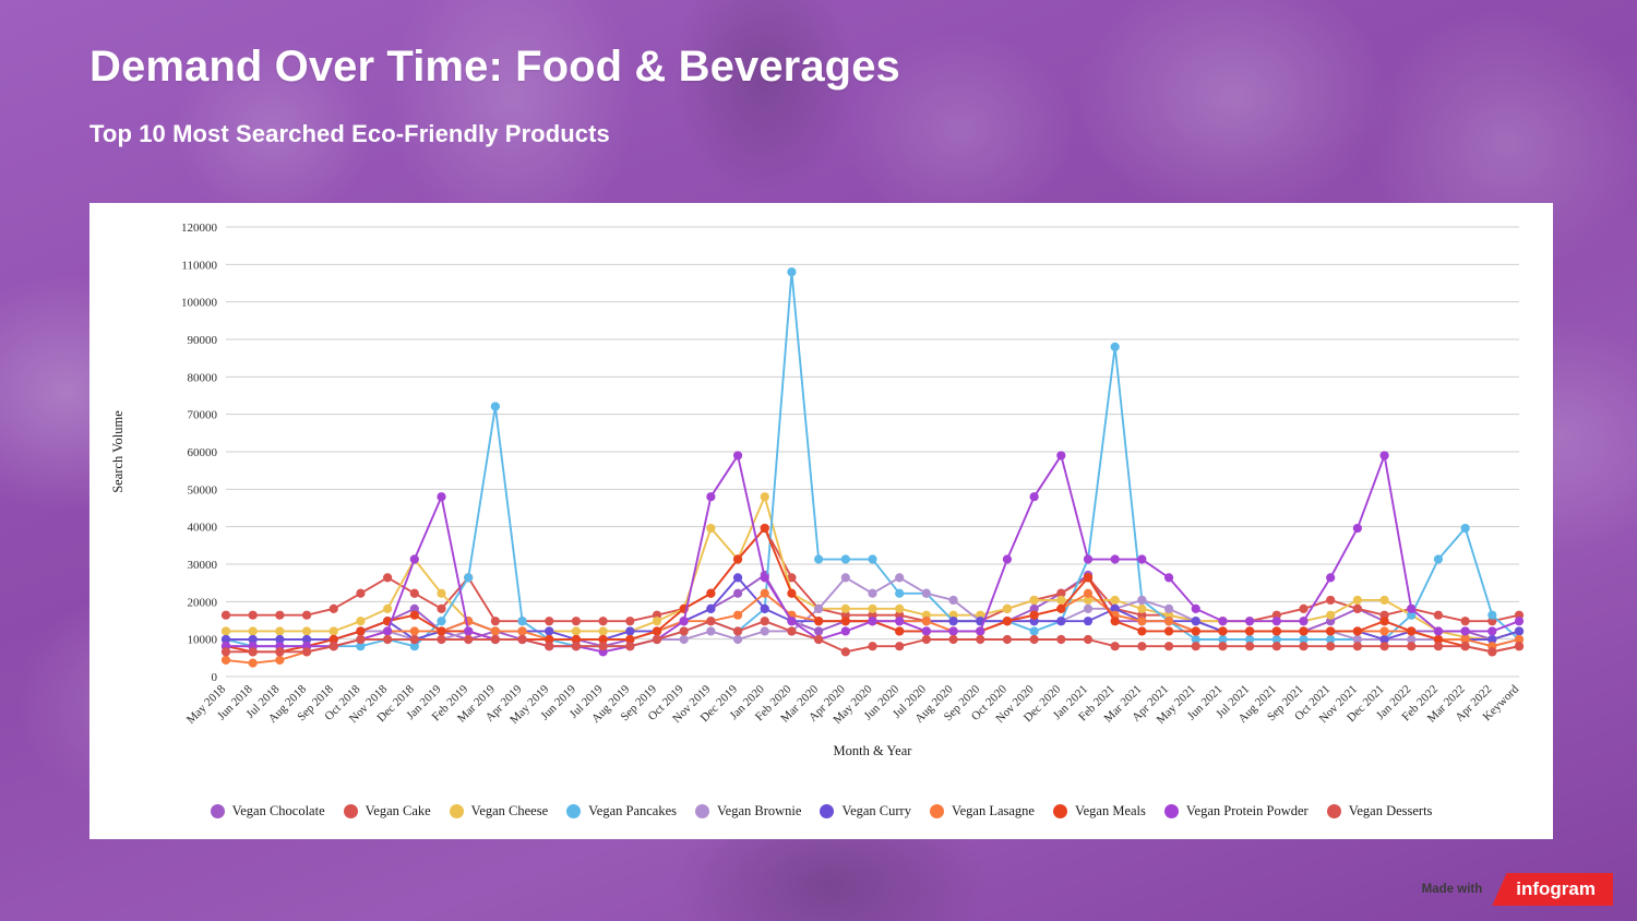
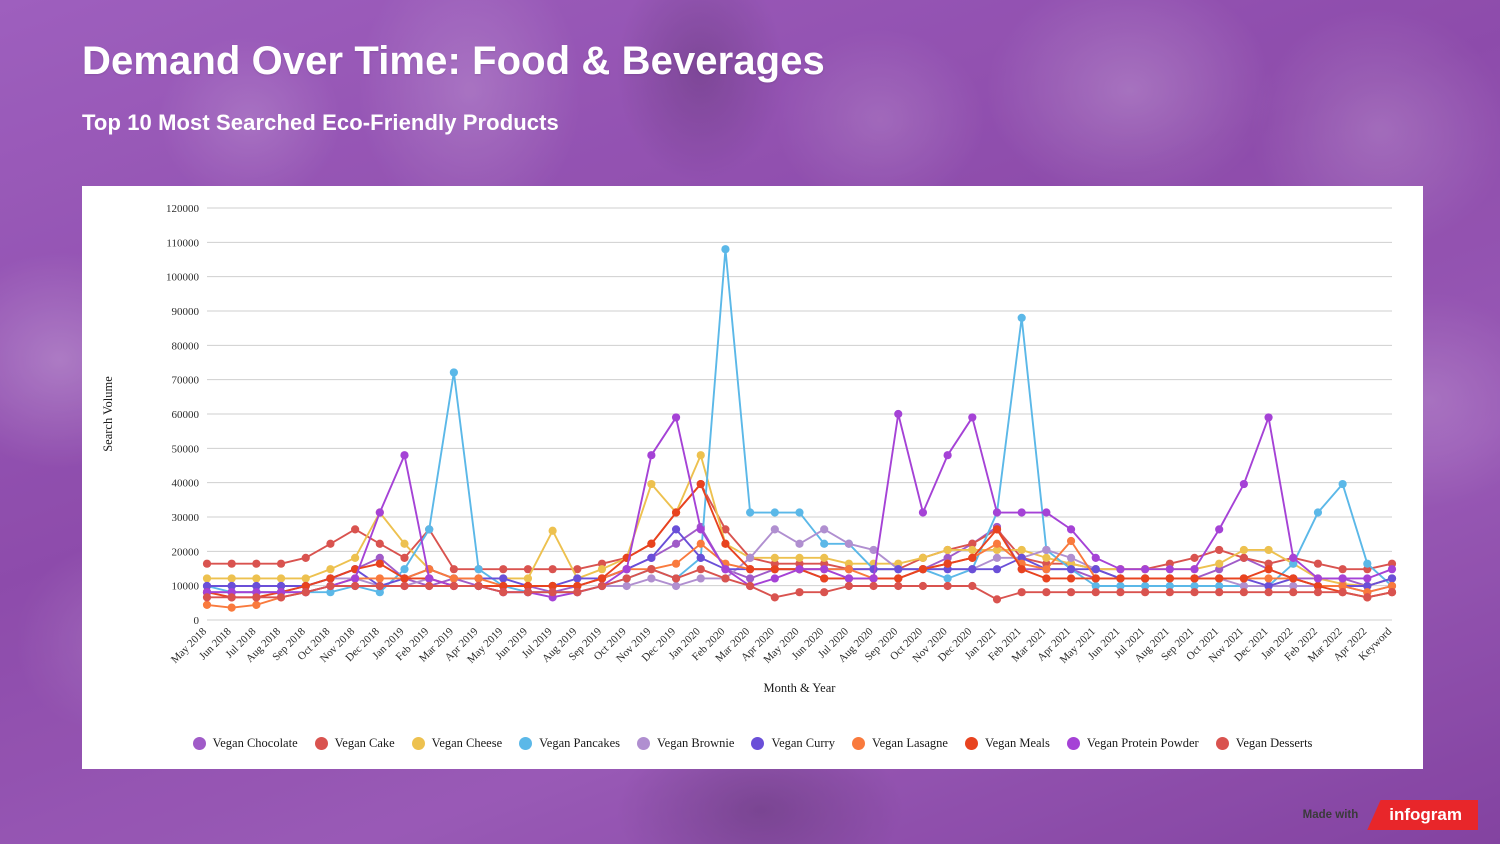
Vegan Cheese/Jul 2019: 12000 -> 26000
Vegan Protein Powder/Sep 2020: 12000 -> 60000
Vegan Desserts/Jan 2021: 10000 -> 6000
Vegan Lasagne/Apr 2021: 15000 -> 23000
